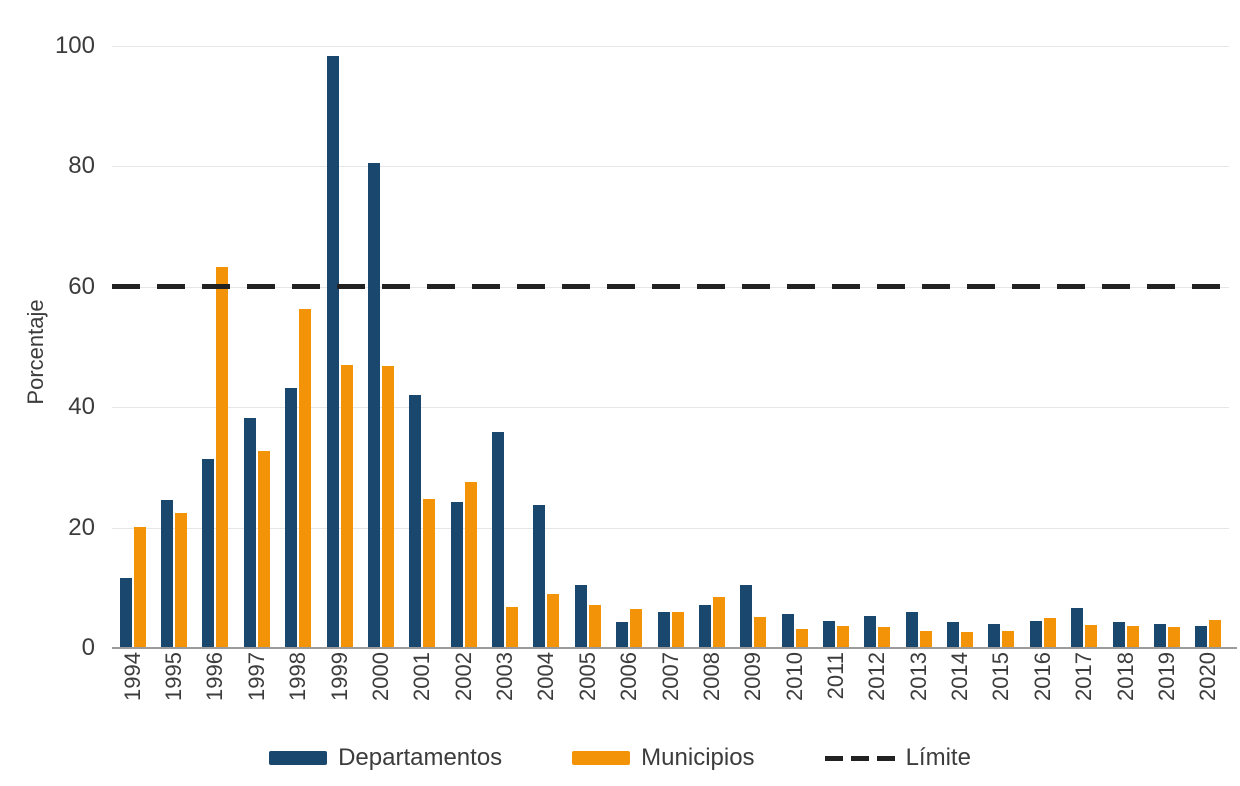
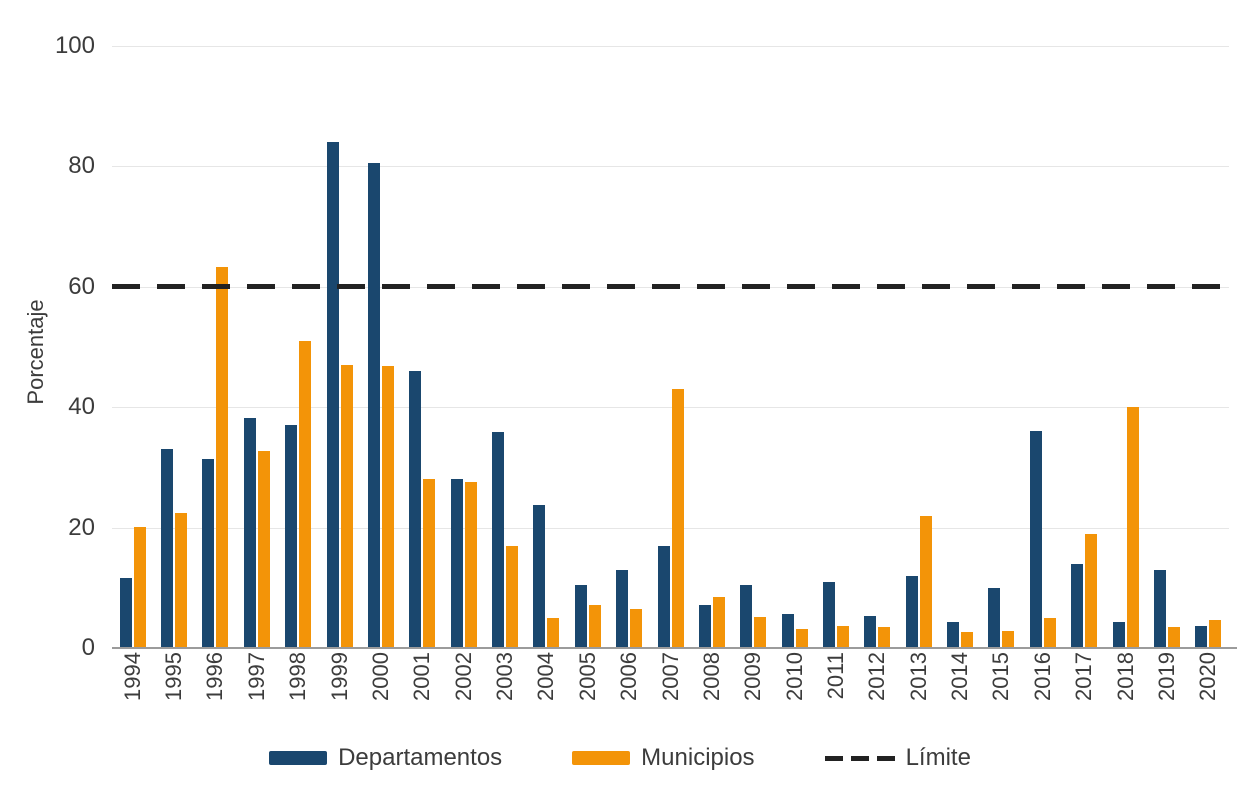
Departamentos/1995: 25 -> 33
Departamentos/1998: 43 -> 37
Municipios/1998: 56 -> 51
Departamentos/1999: 98 -> 84
Departamentos/2001: 42 -> 46
Municipios/2001: 25 -> 28
Departamentos/2002: 24 -> 28
Municipios/2003: 7 -> 17
Municipios/2004: 9 -> 5
Departamentos/2006: 4 -> 13
Departamentos/2007: 6 -> 17
Municipios/2007: 6 -> 43
Departamentos/2011: 4 -> 11
Departamentos/2013: 6 -> 12
Municipios/2013: 3 -> 22
Departamentos/2015: 4 -> 10
Departamentos/2016: 4 -> 36
Departamentos/2017: 7 -> 14
Municipios/2017: 4 -> 19
Municipios/2018: 4 -> 40
Departamentos/2019: 4 -> 13
